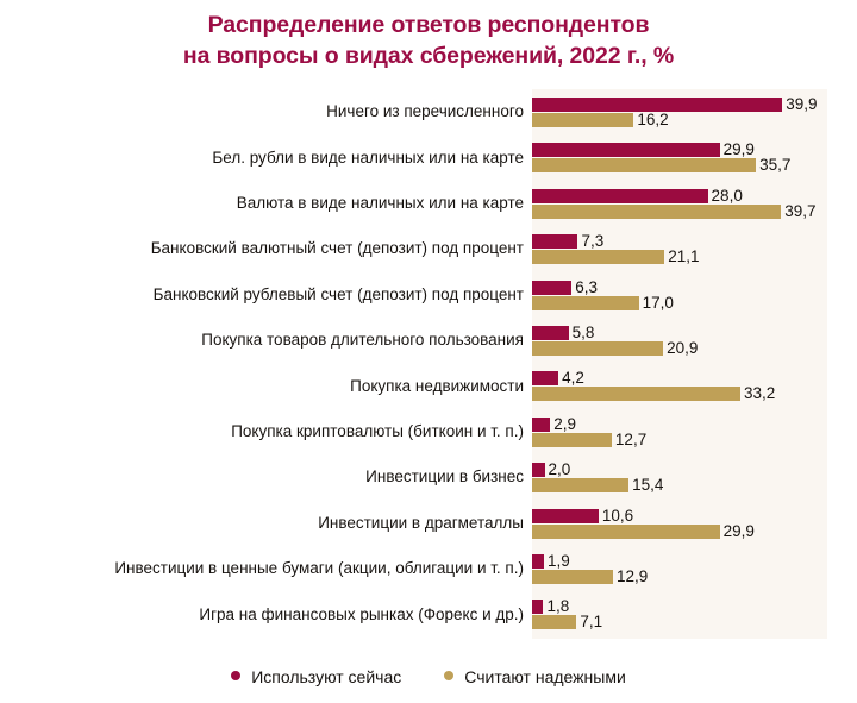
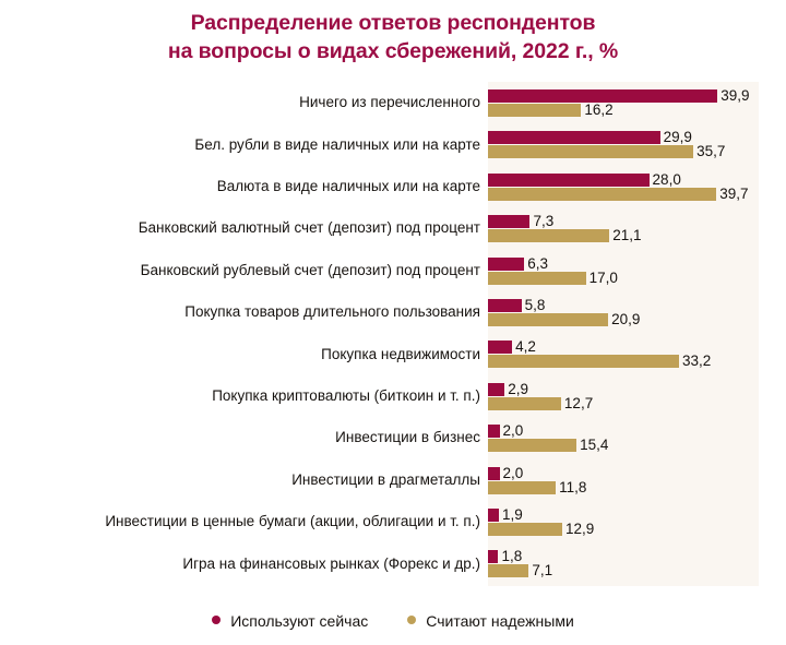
Используют сейчас/Инвестиции в драгметаллы: 10,6 -> 2,0
Считают надежными/Инвестиции в драгметаллы: 29,9 -> 11,8
